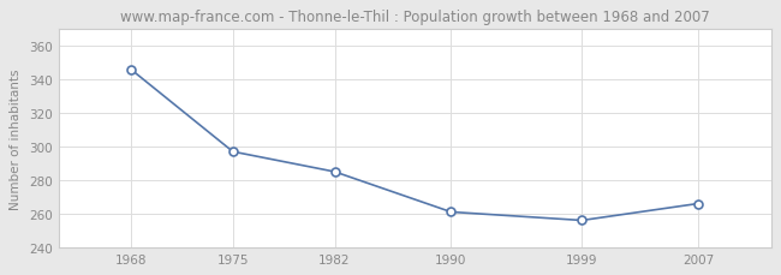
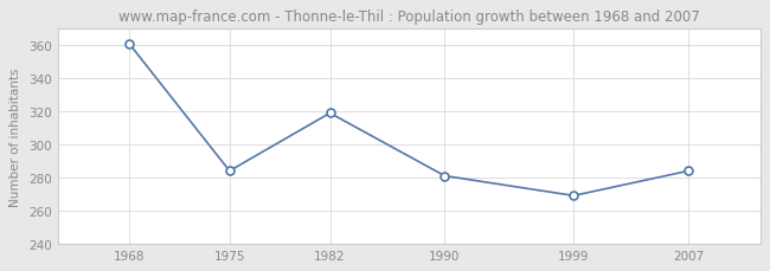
1968: 346 -> 361
1975: 297 -> 284
1982: 285 -> 319
1990: 261 -> 281
1999: 256 -> 269
2007: 266 -> 284
